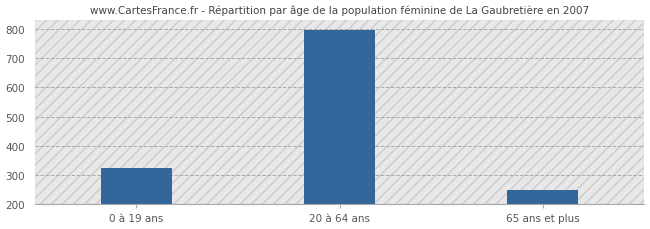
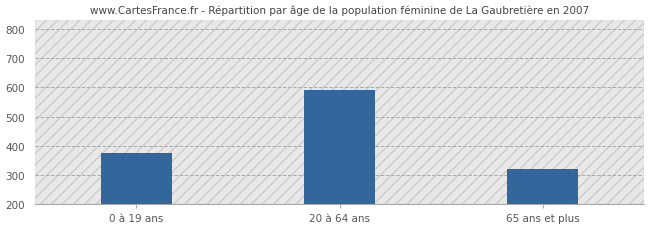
0 à 19 ans: 325 -> 375
20 à 64 ans: 795 -> 590
65 ans et plus: 248 -> 320
